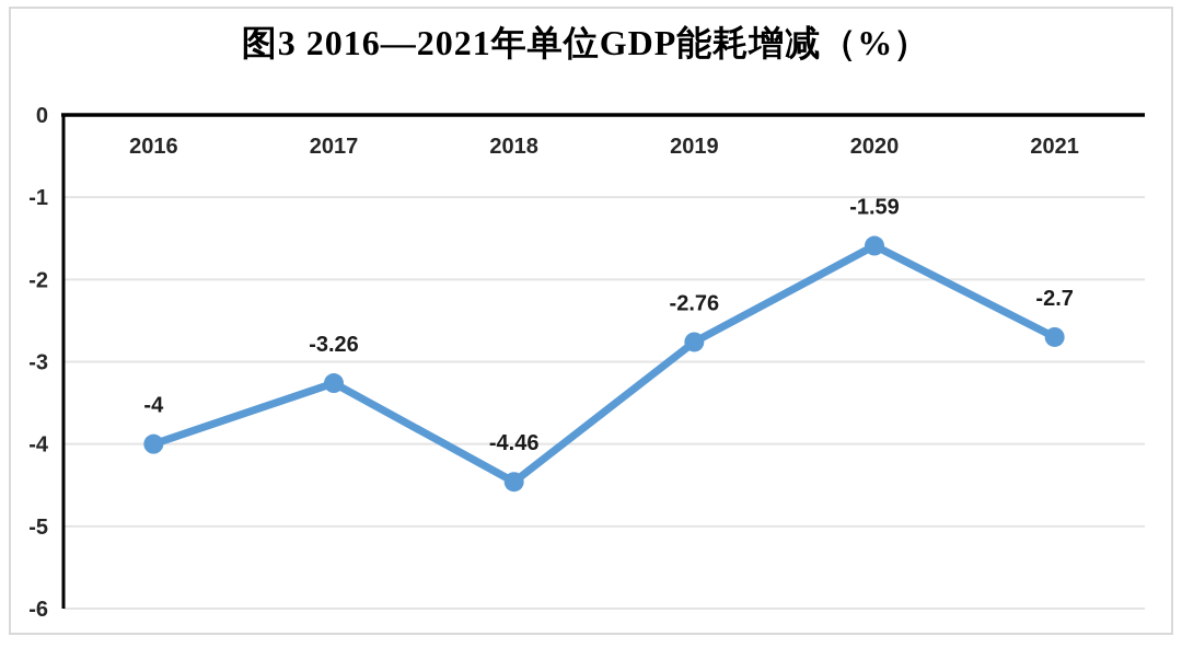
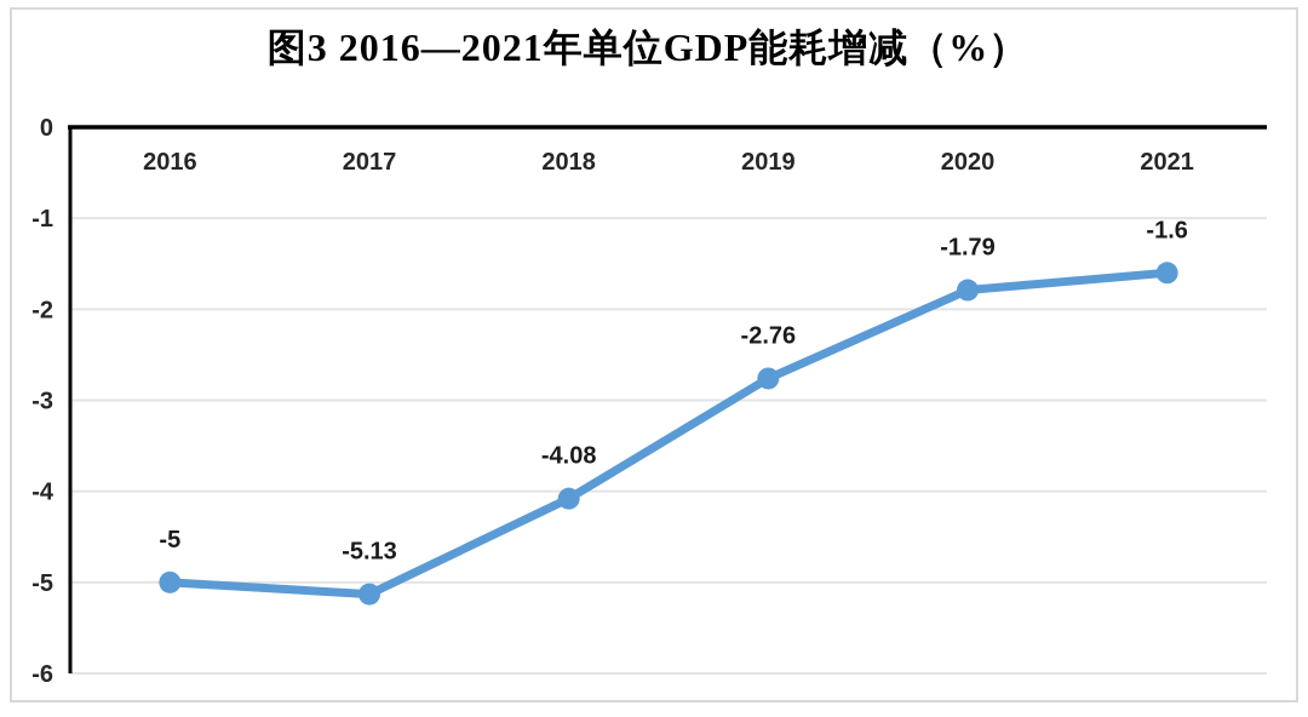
2016: -4 -> -5
2017: -3.26 -> -5.13
2018: -4.46 -> -4.08
2020: -1.59 -> -1.79
2021: -2.7 -> -1.6
